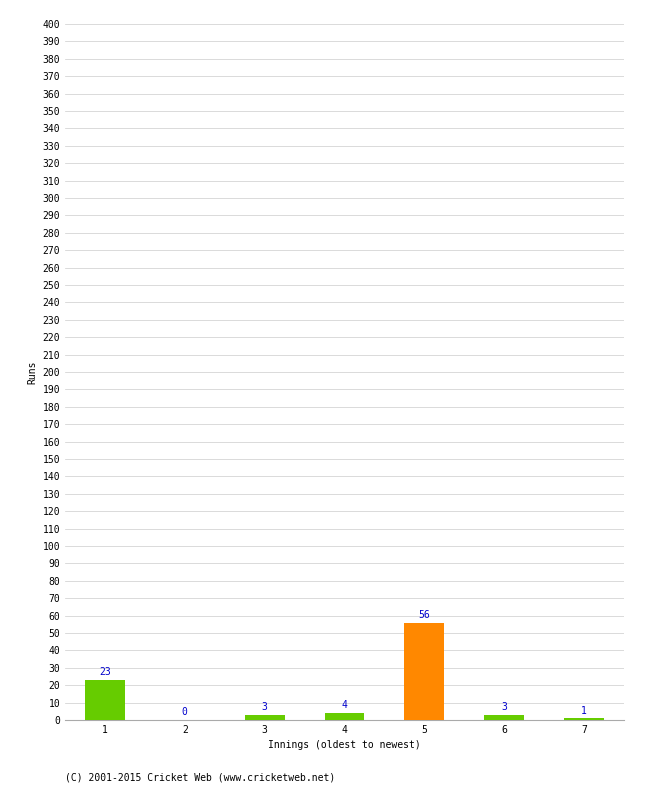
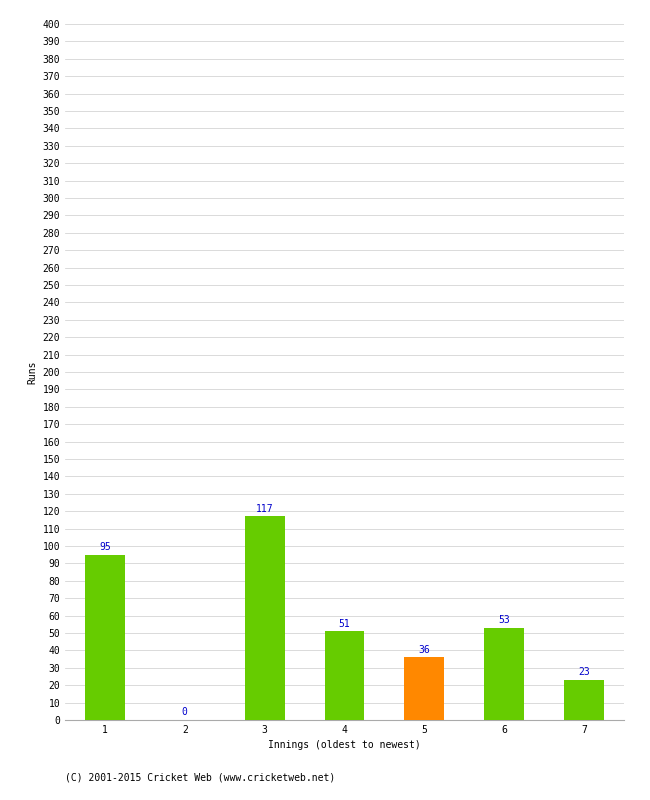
1: 23 -> 95
3: 3 -> 117
4: 4 -> 51
5: 56 -> 36
6: 3 -> 53
7: 1 -> 23
